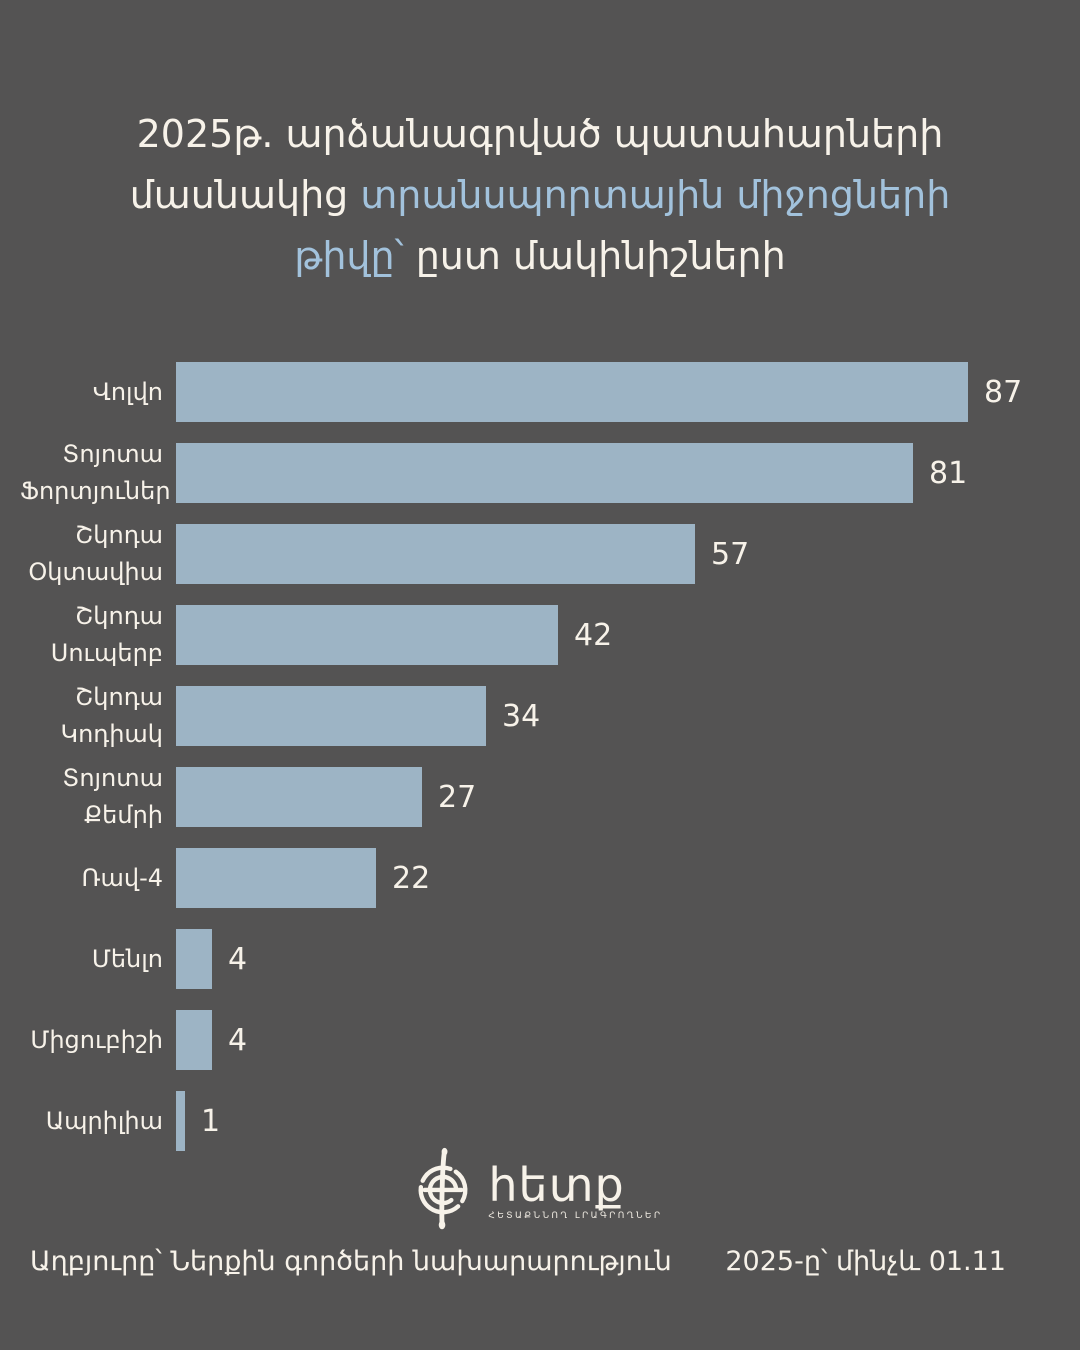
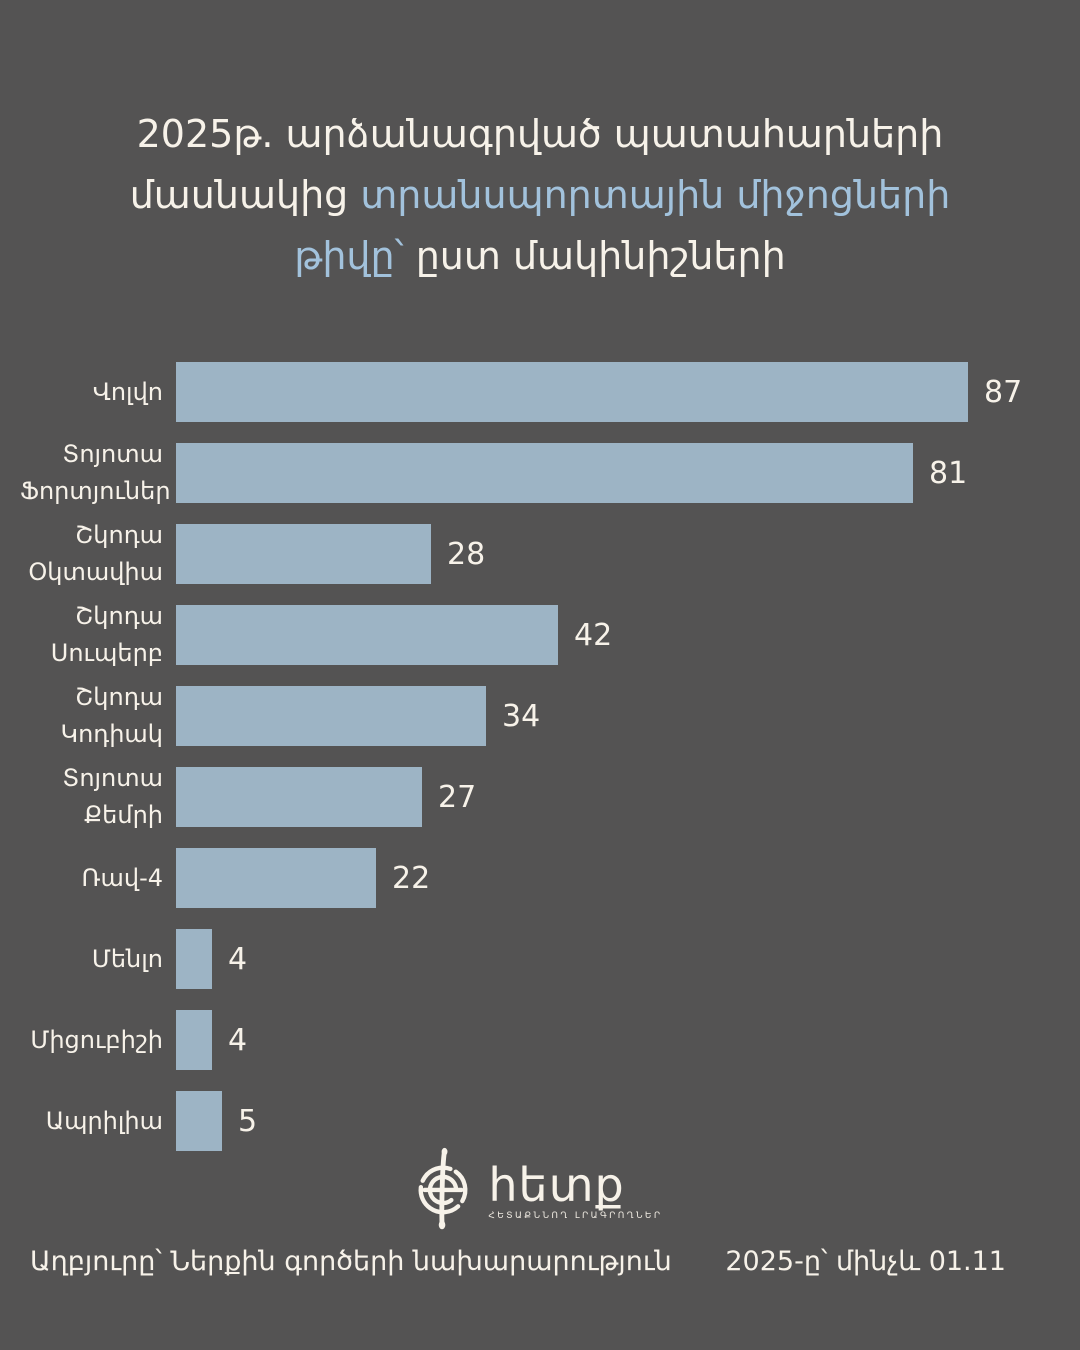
Շկոդա Օկտավիա: 57 -> 28
Ապրիլիա: 1 -> 5
